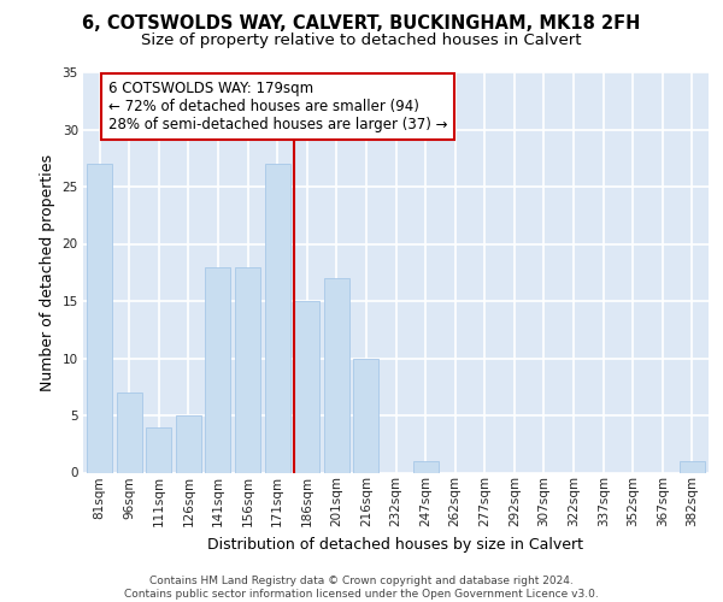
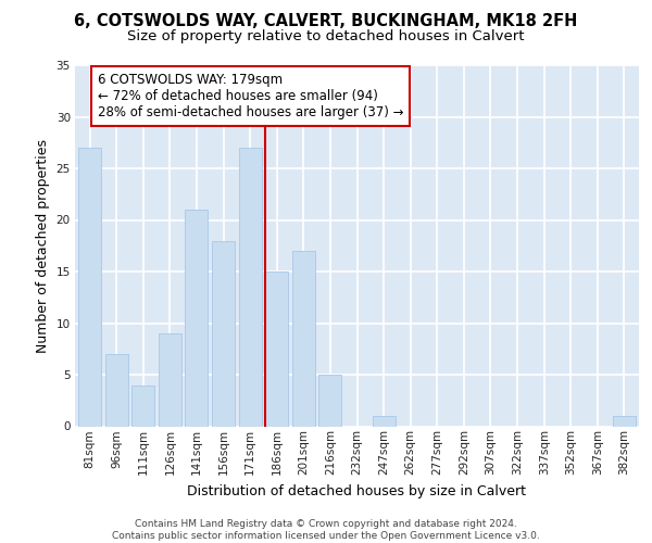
126sqm: 5 -> 9
141sqm: 18 -> 21
216sqm: 10 -> 5
